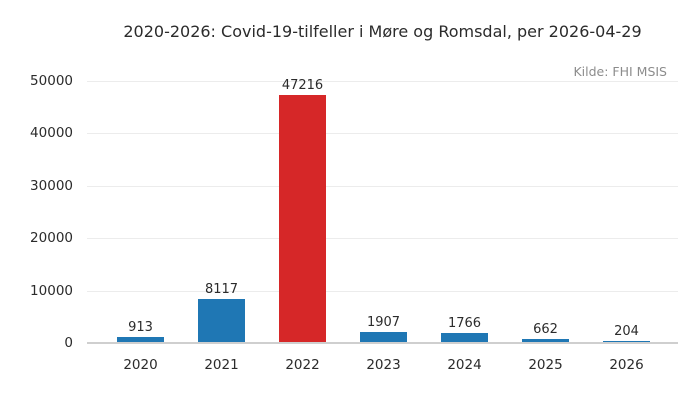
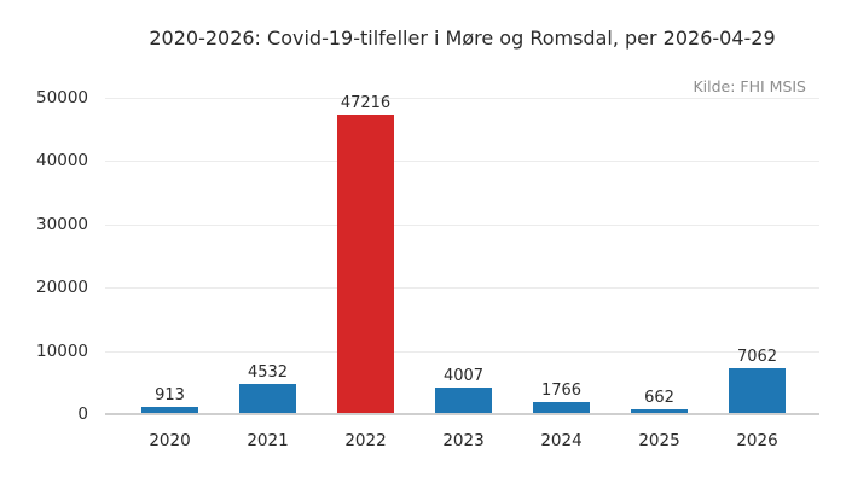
2021: 8117 -> 4532
2023: 1907 -> 4007
2026: 204 -> 7062
